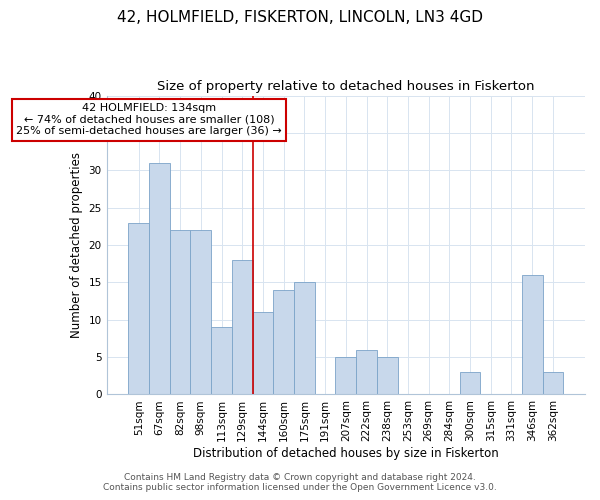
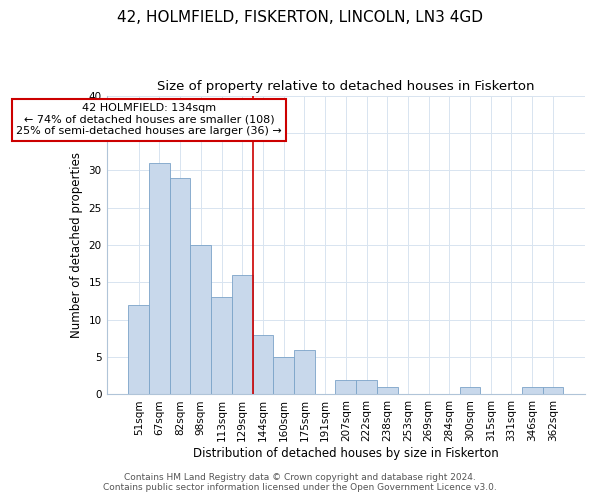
51sqm: 23 -> 12
82sqm: 22 -> 29
98sqm: 22 -> 20
113sqm: 9 -> 13
129sqm: 18 -> 16
144sqm: 11 -> 8
160sqm: 14 -> 5
175sqm: 15 -> 6
207sqm: 5 -> 2
222sqm: 6 -> 2
238sqm: 5 -> 1
300sqm: 3 -> 1
346sqm: 16 -> 1
362sqm: 3 -> 1
